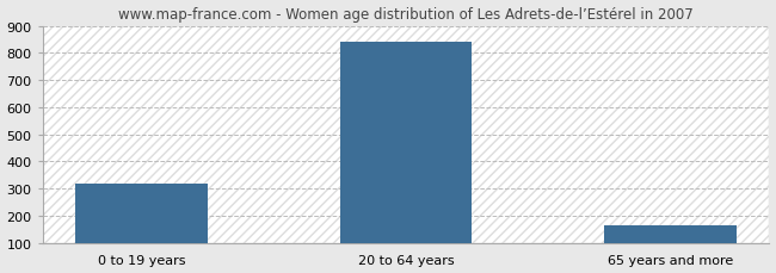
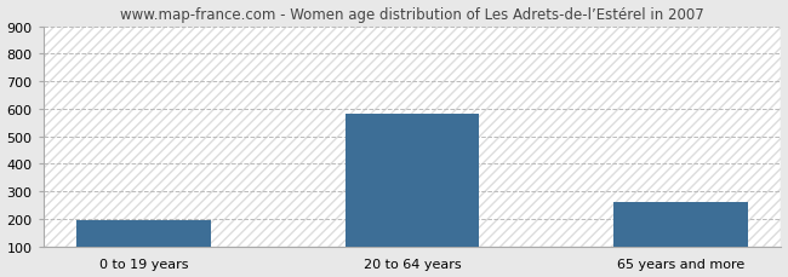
0 to 19 years: 320 -> 195
20 to 64 years: 840 -> 580
65 years and more: 165 -> 260
